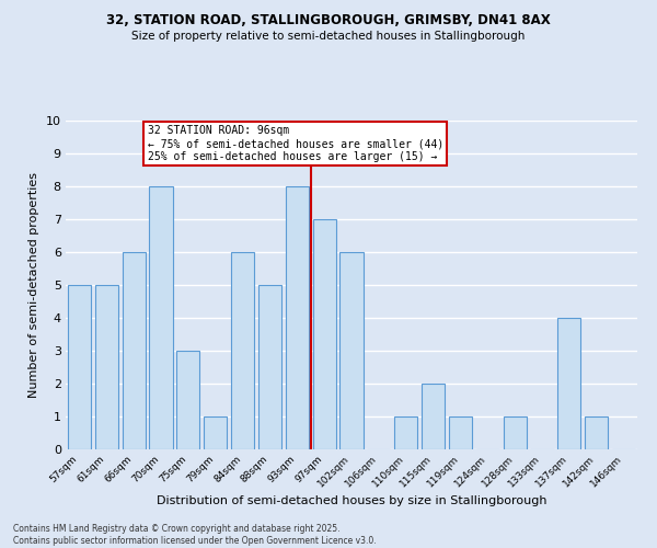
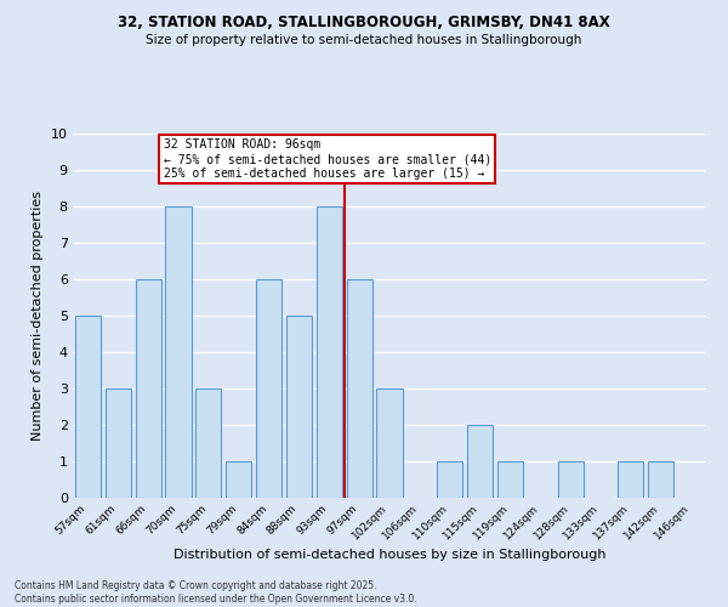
61sqm: 5 -> 3
97sqm: 7 -> 6
102sqm: 6 -> 3
137sqm: 4 -> 1
